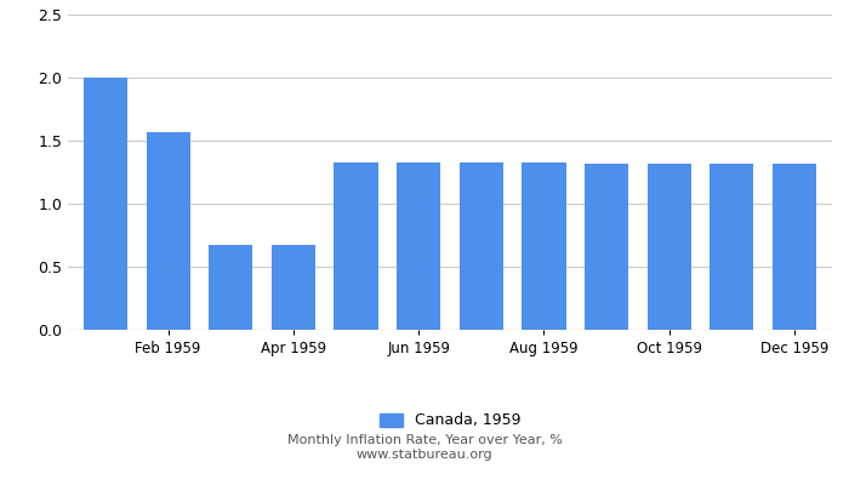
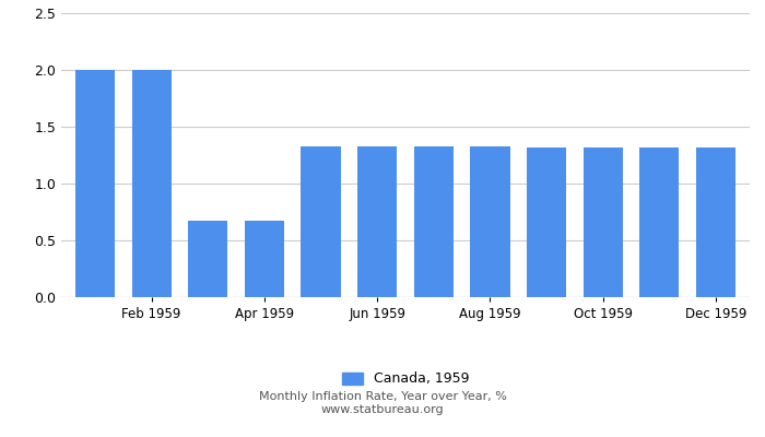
Feb 1959: 1.57 -> 2.00
